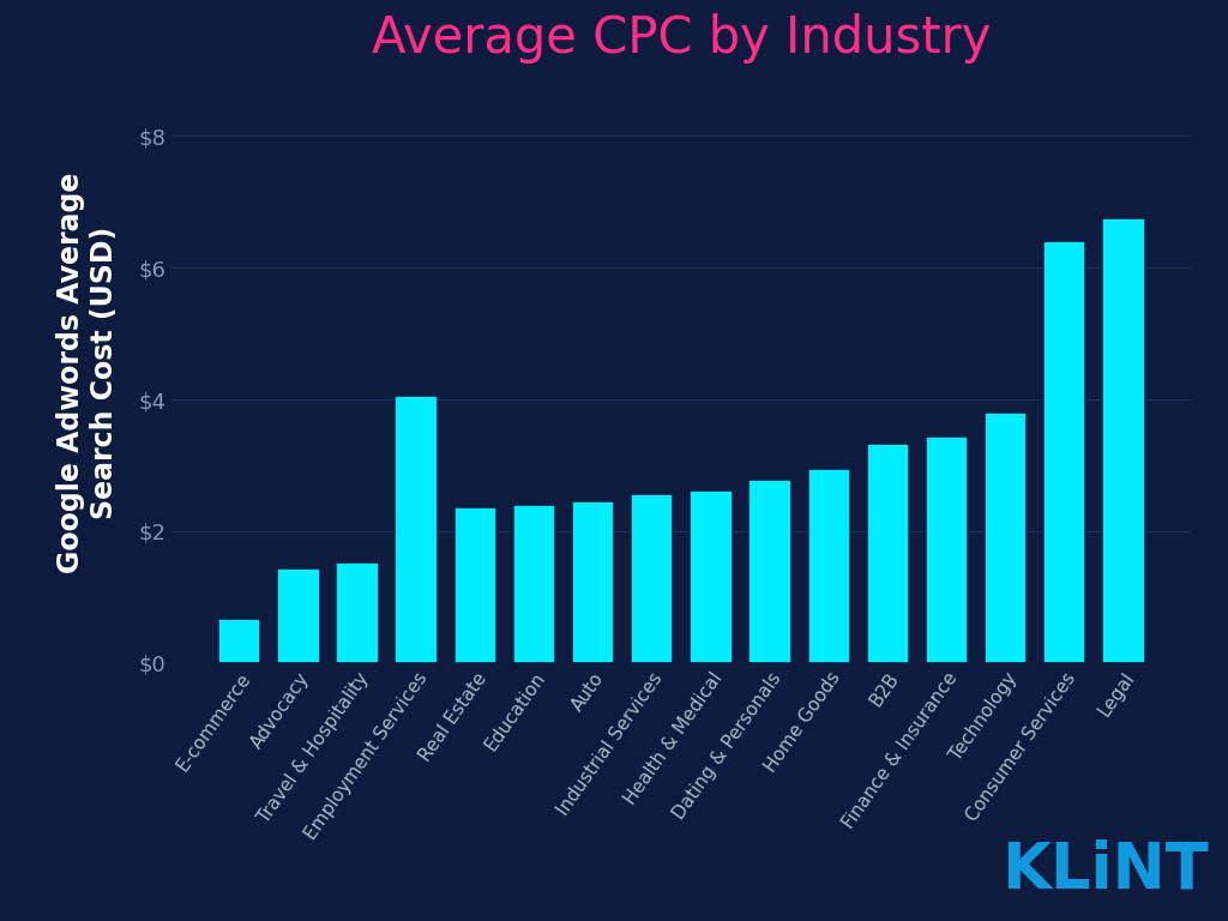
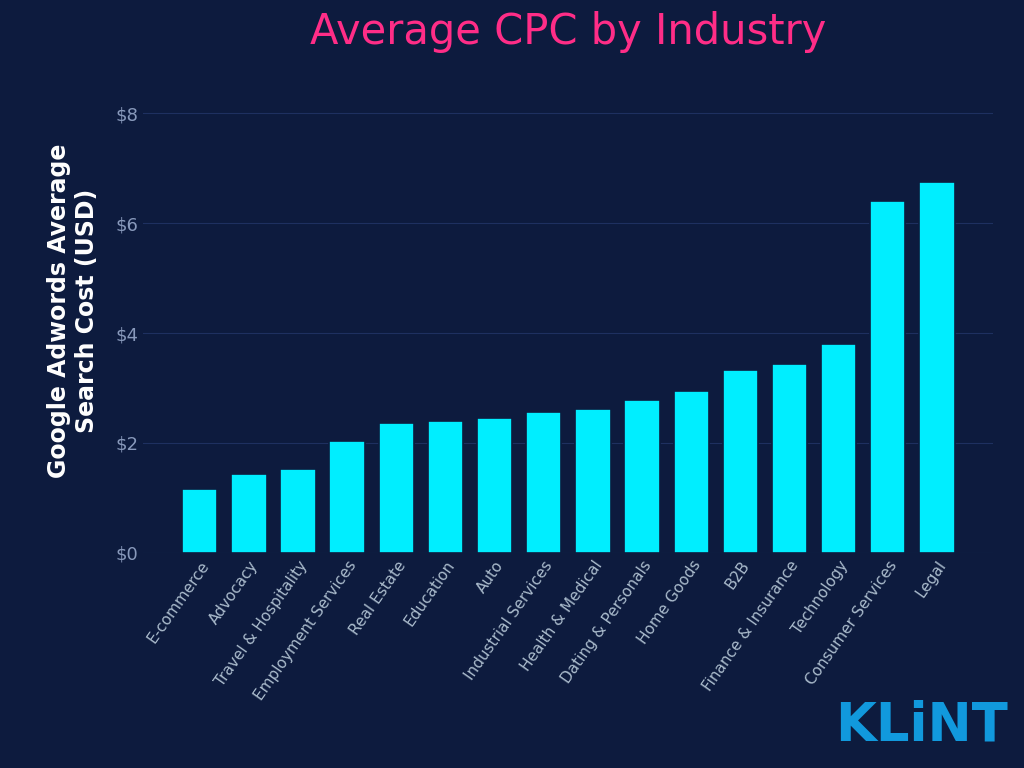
E-commerce: $0.68 -> $1.16
Employment Services: $4.06 -> $2.04
